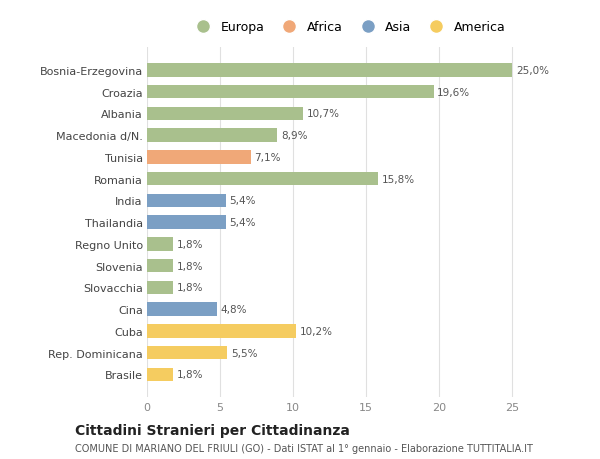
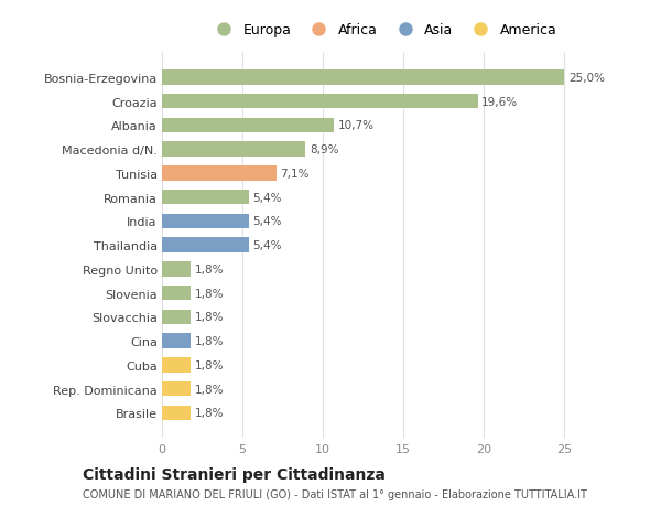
Romania: 15,8% -> 5,4%
Cina: 4,8% -> 1,8%
Cuba: 10,2% -> 1,8%
Rep. Dominicana: 5,5% -> 1,8%
